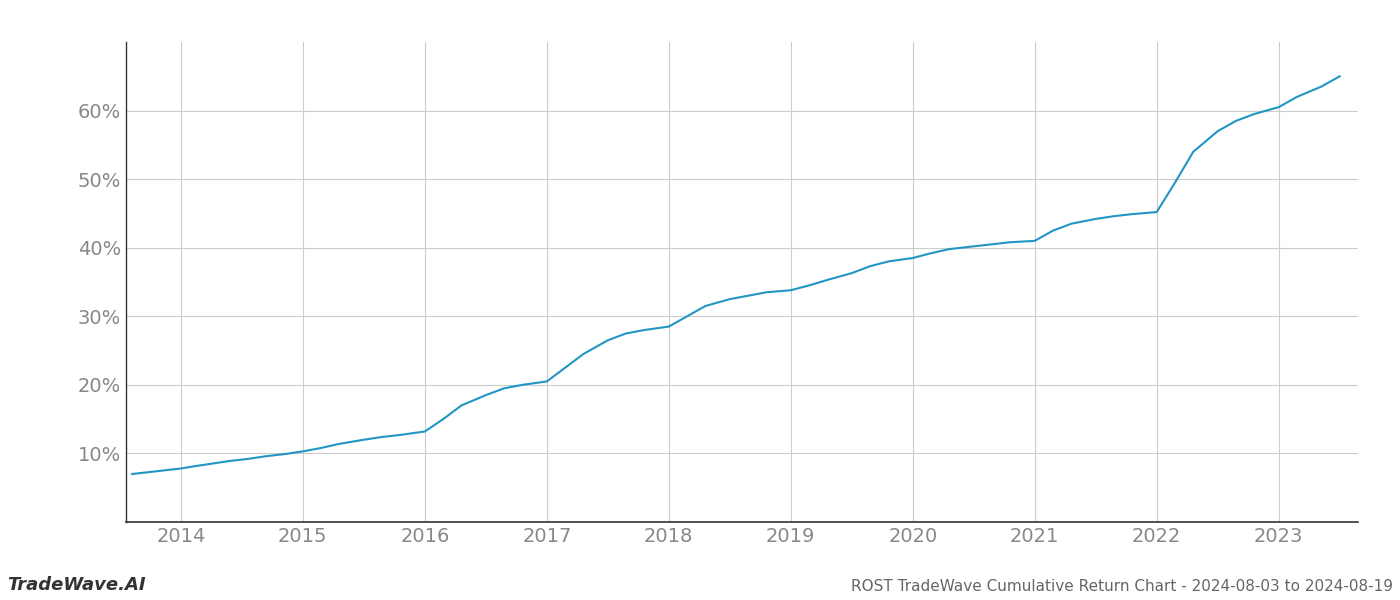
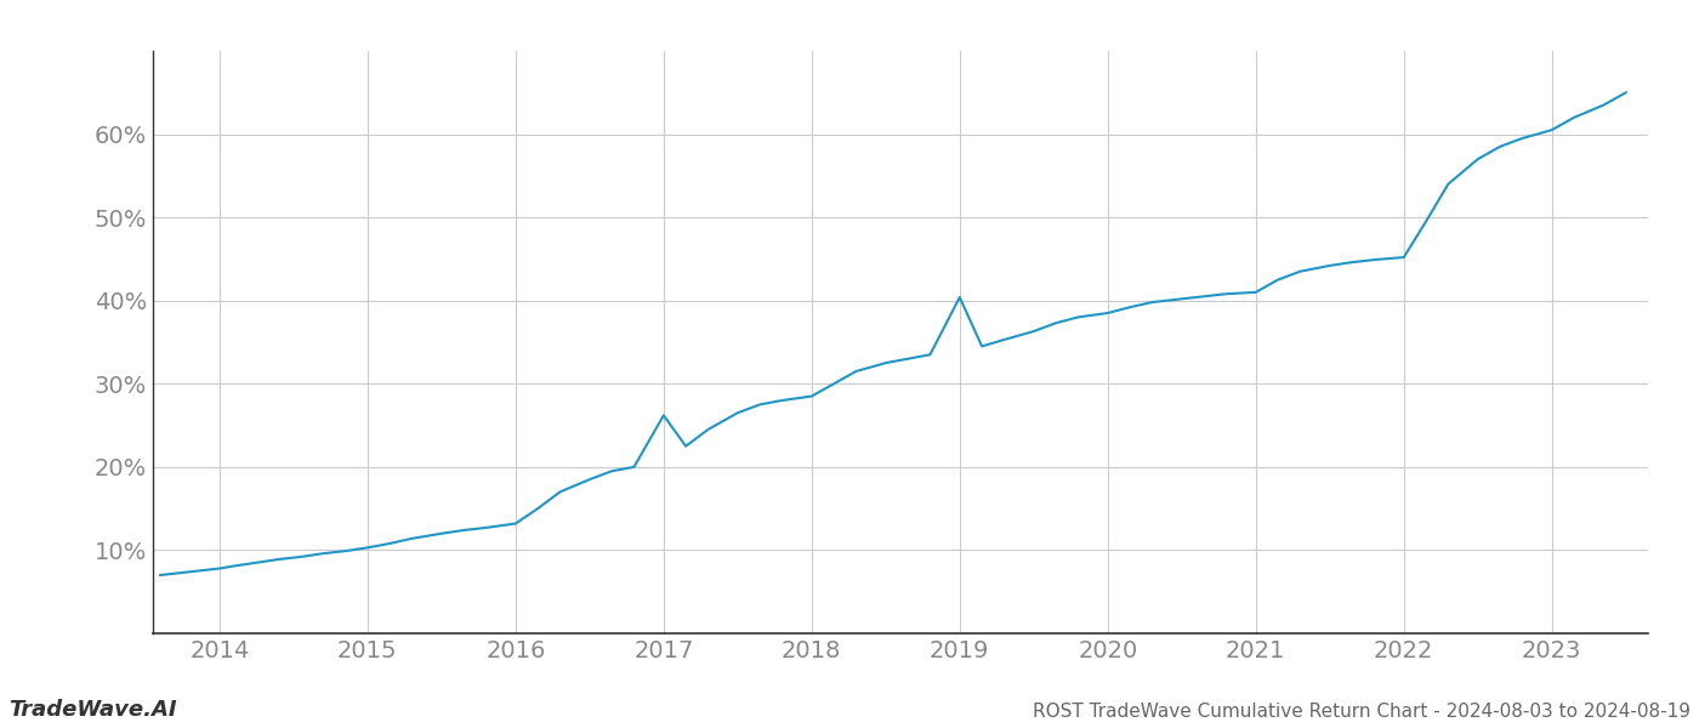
2017: 20.5% -> 26.2%
2019: 33.8% -> 40.4%
